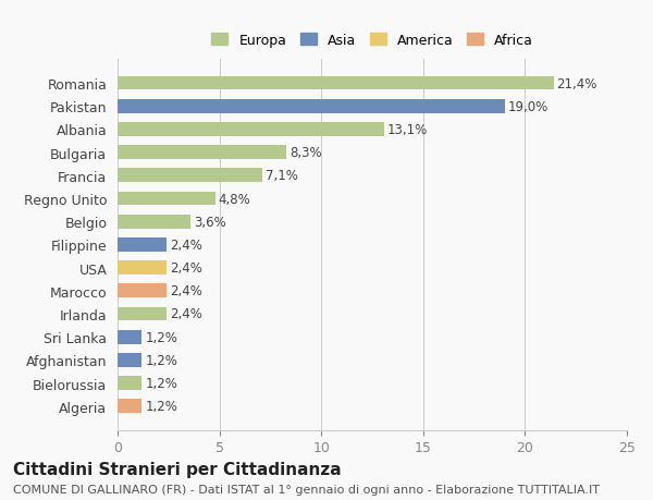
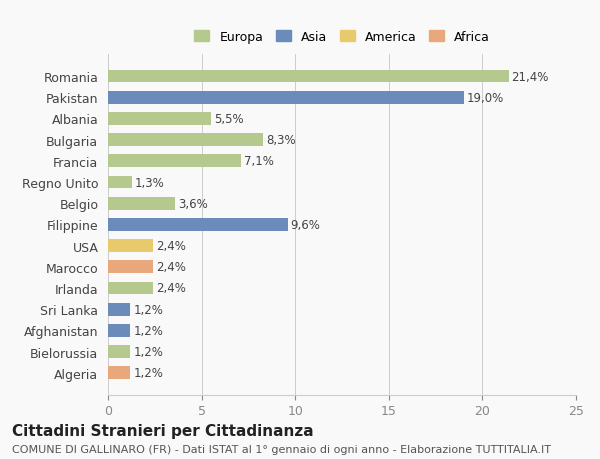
Albania: 13,1% -> 5,5%
Regno Unito: 4,8% -> 1,3%
Filippine: 2,4% -> 9,6%
